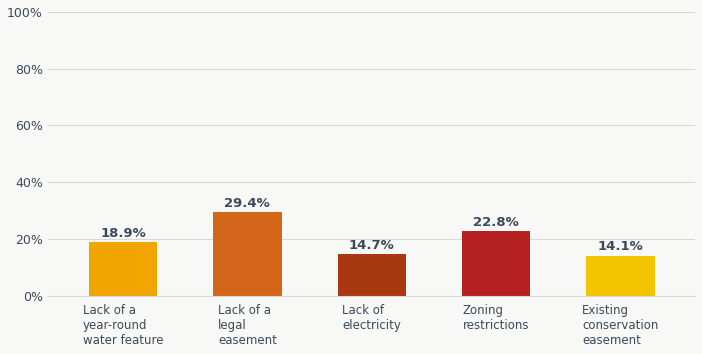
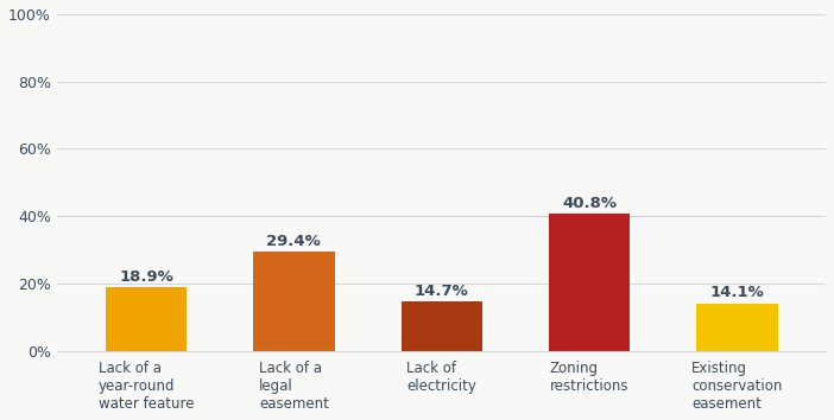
Zoning restrictions: 22.8% -> 40.8%
